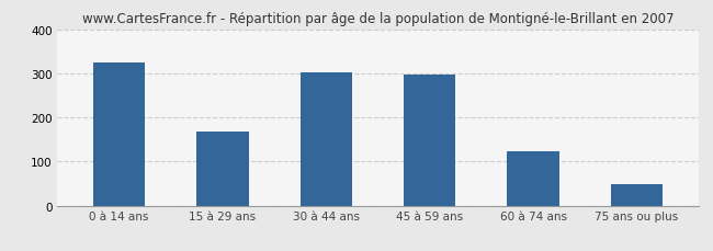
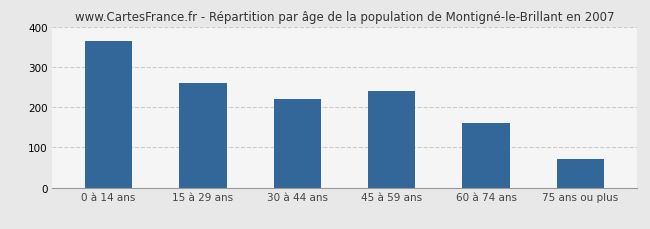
0 à 14 ans: 325 -> 365
15 à 29 ans: 168 -> 260
30 à 44 ans: 301 -> 220
45 à 59 ans: 297 -> 240
60 à 74 ans: 124 -> 160
75 ans ou plus: 49 -> 70
